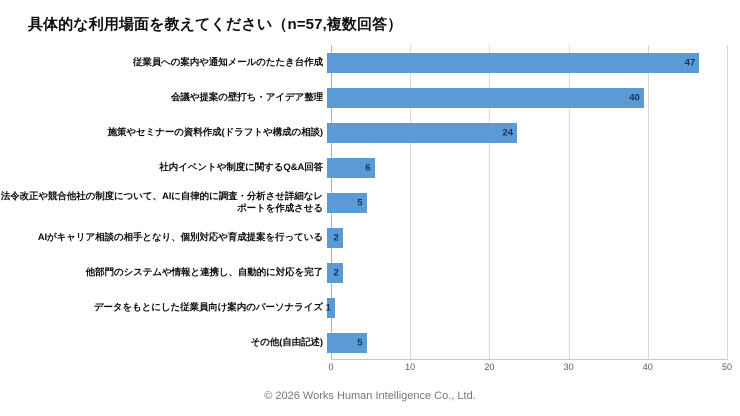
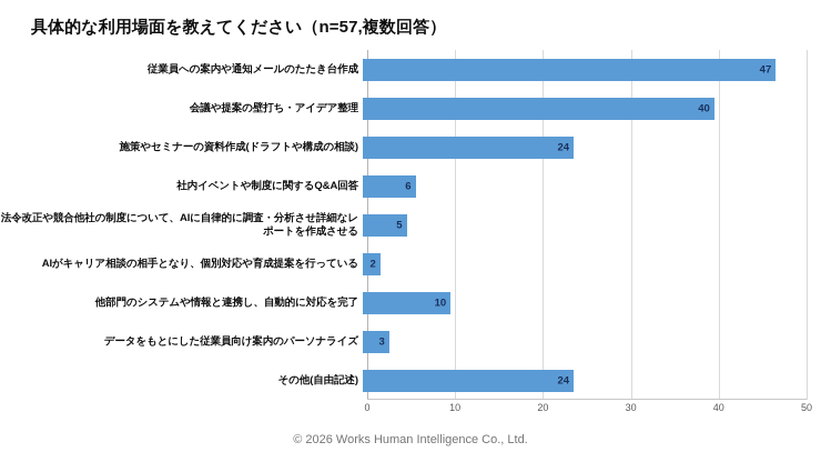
他部門のシステムや情報と連携し、自動的に対応を完了: 2 -> 10
データをもとにした従業員向け案内のパーソナライズ: 1 -> 3
その他(自由記述): 5 -> 24
